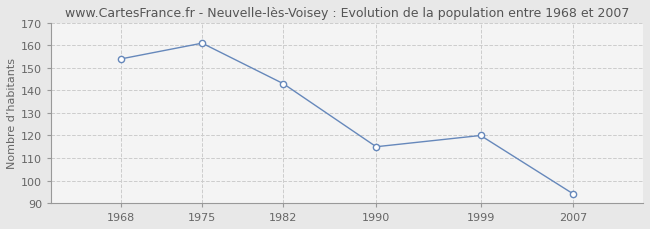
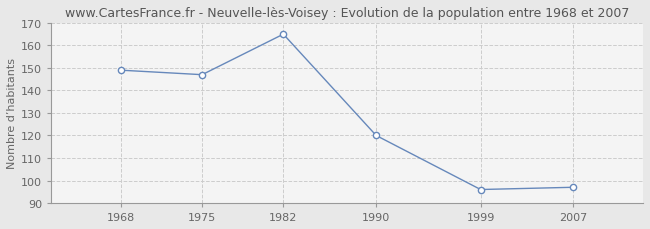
1968: 154 -> 149
1975: 161 -> 147
1982: 143 -> 165
1990: 115 -> 120
1999: 120 -> 96
2007: 94 -> 97
